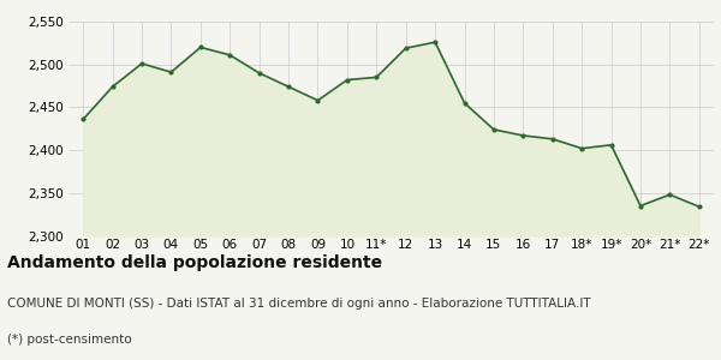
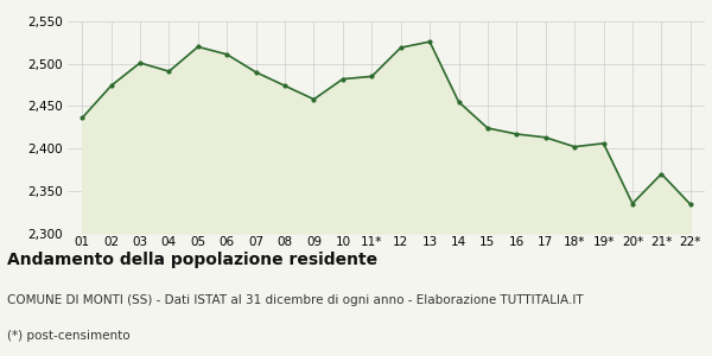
21*: 2,348 -> 2,370
